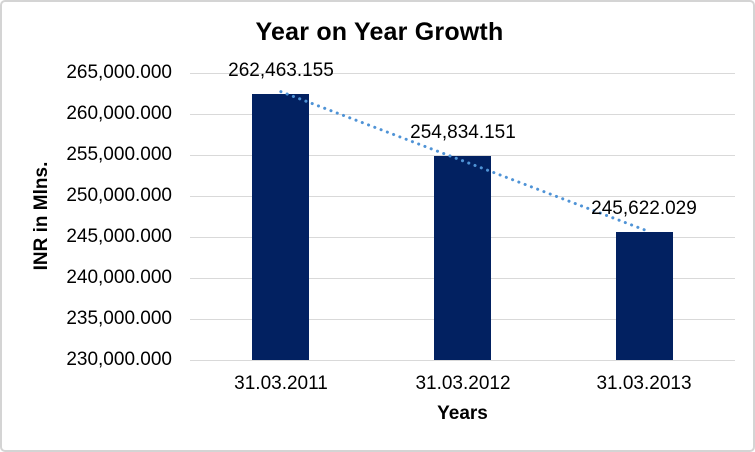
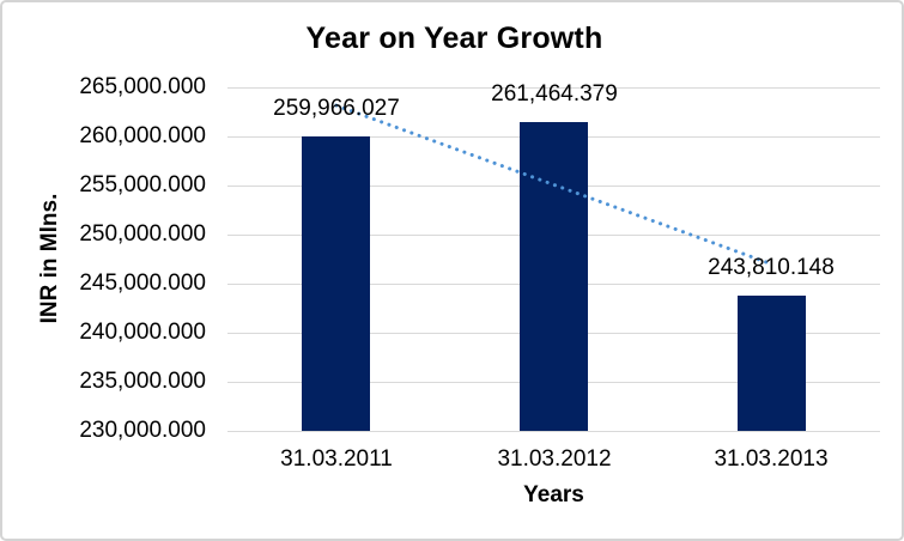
31.03.2011: 262,463.155 -> 259,966.027
31.03.2012: 254,834.151 -> 261,464.379
31.03.2013: 245,622.029 -> 243,810.148
